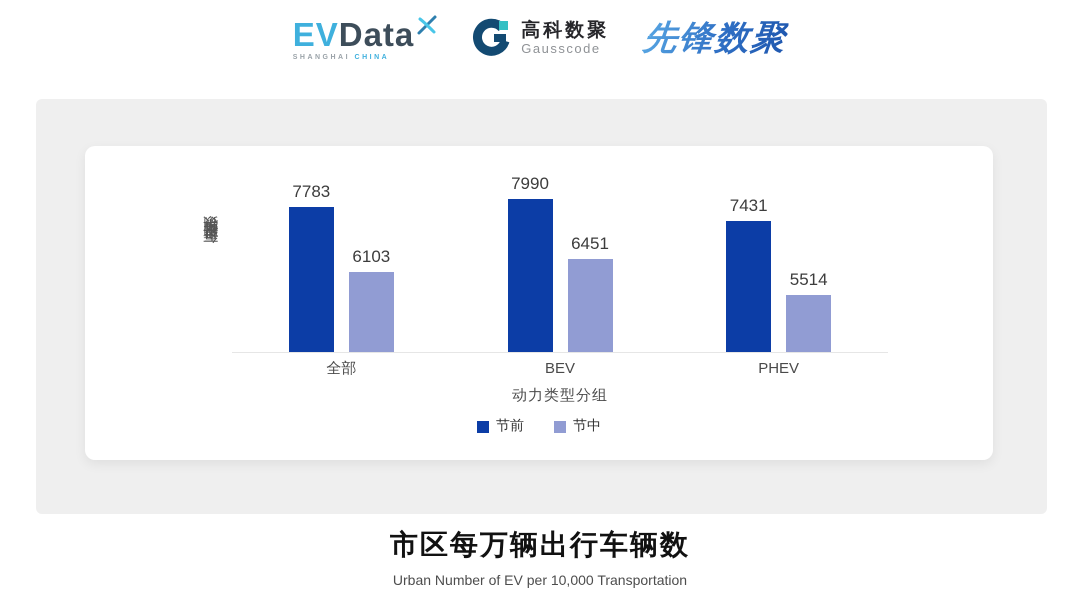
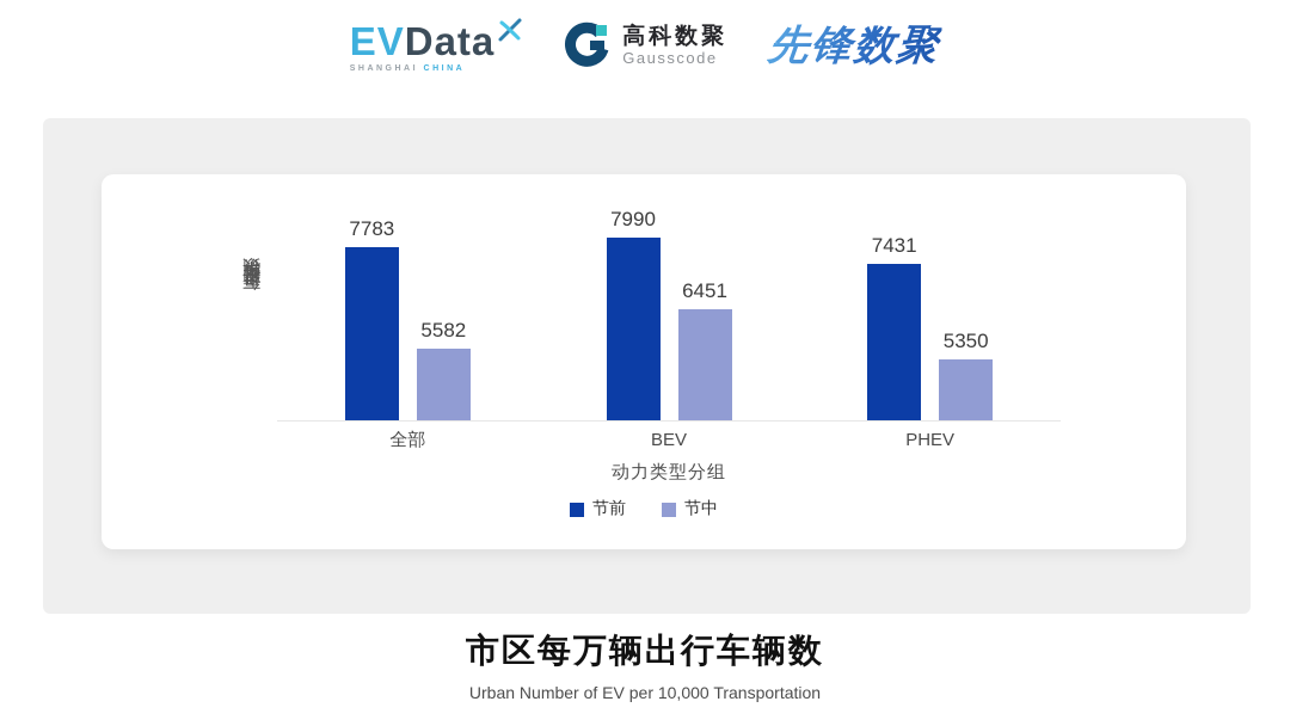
节中/全部: 6103 -> 5582
节中/PHEV: 5514 -> 5350
